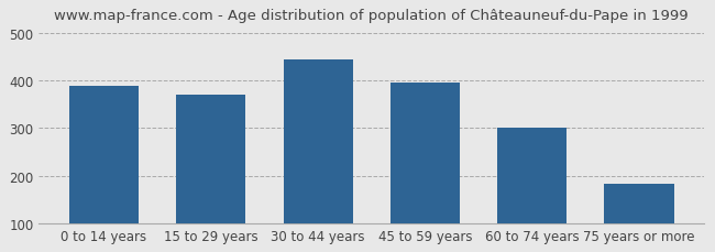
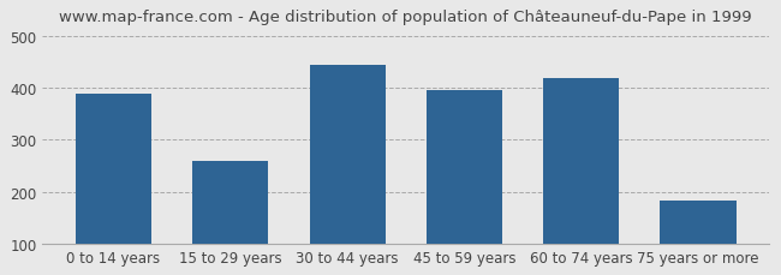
15 to 29 years: 370 -> 260
60 to 74 years: 302 -> 420
